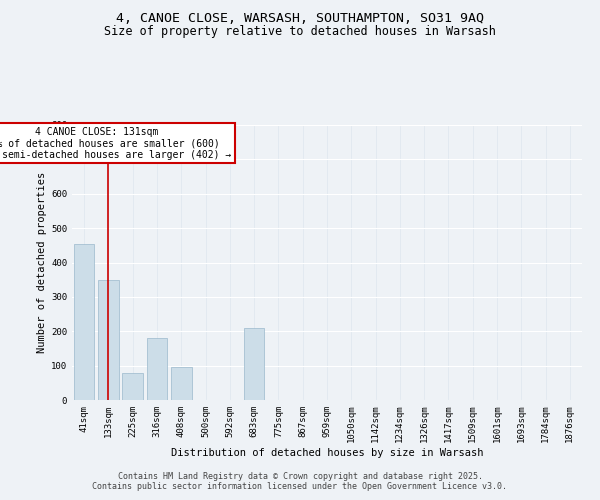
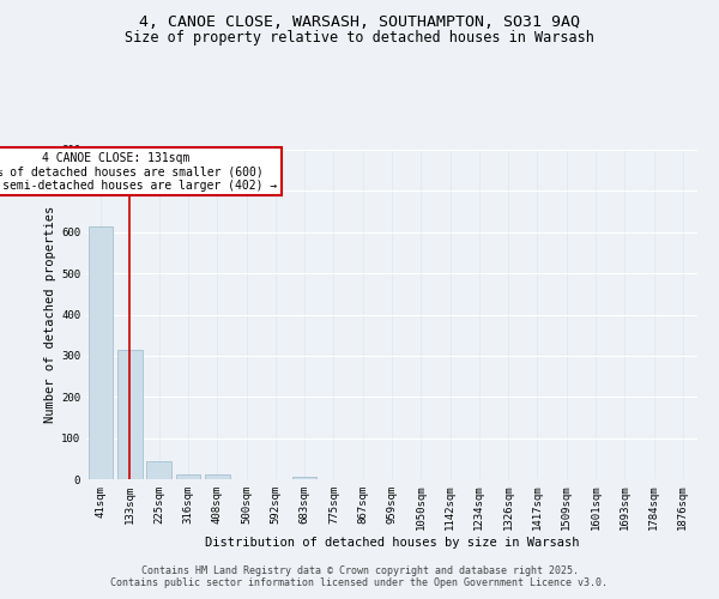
41sqm: 455 -> 615
133sqm: 350 -> 315
225sqm: 80 -> 45
316sqm: 180 -> 11
408sqm: 95 -> 11
683sqm: 210 -> 5
